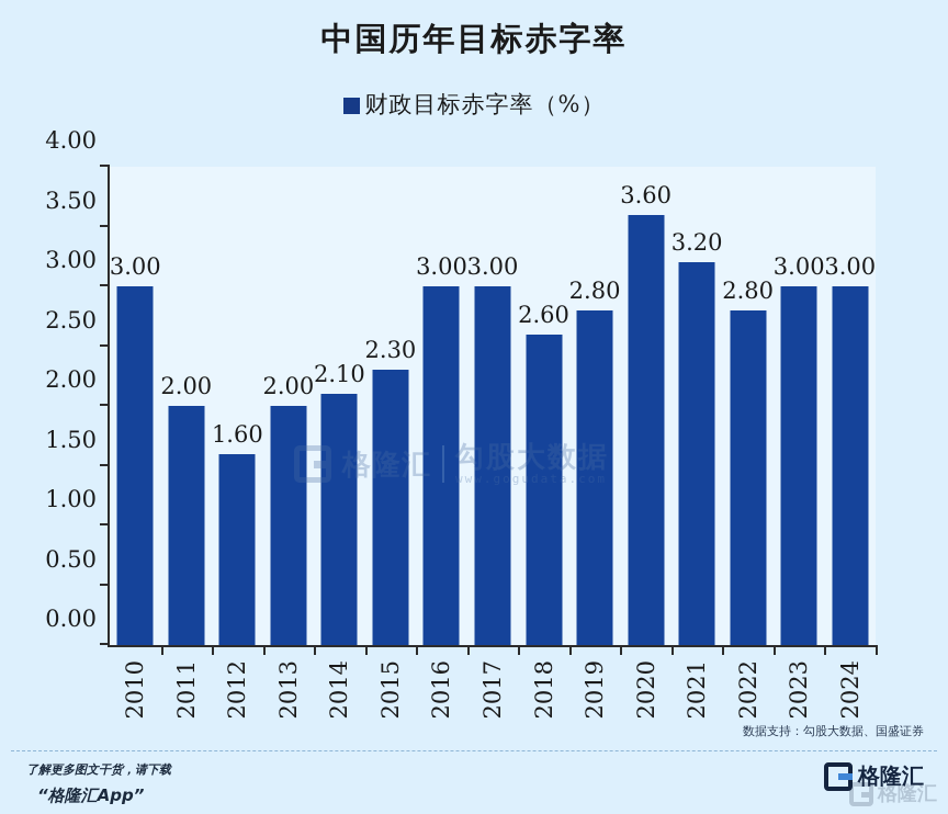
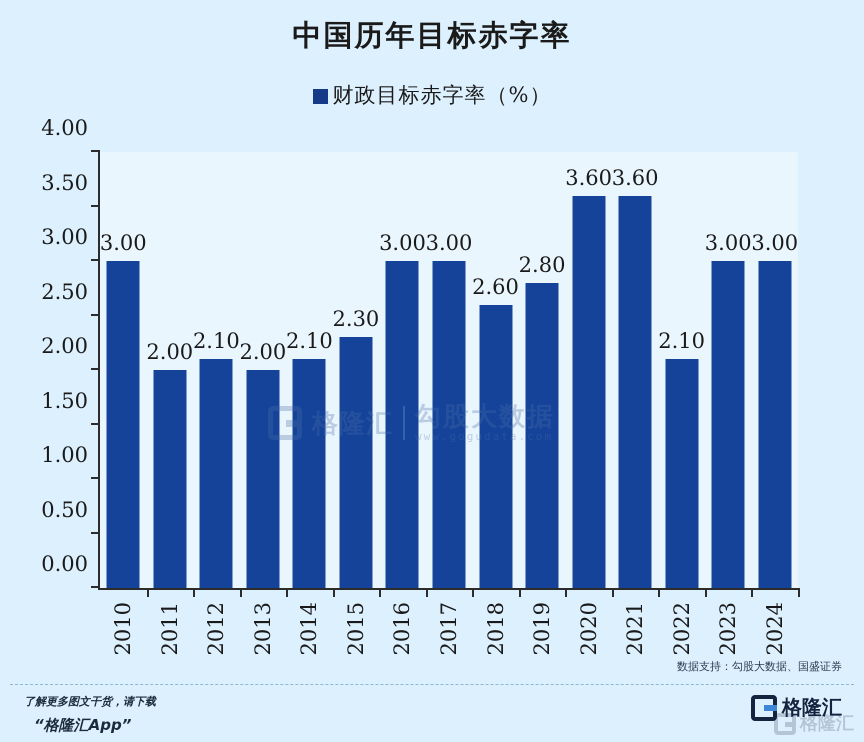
2012: 1.60 -> 2.10
2021: 3.20 -> 3.60
2022: 2.80 -> 2.10
